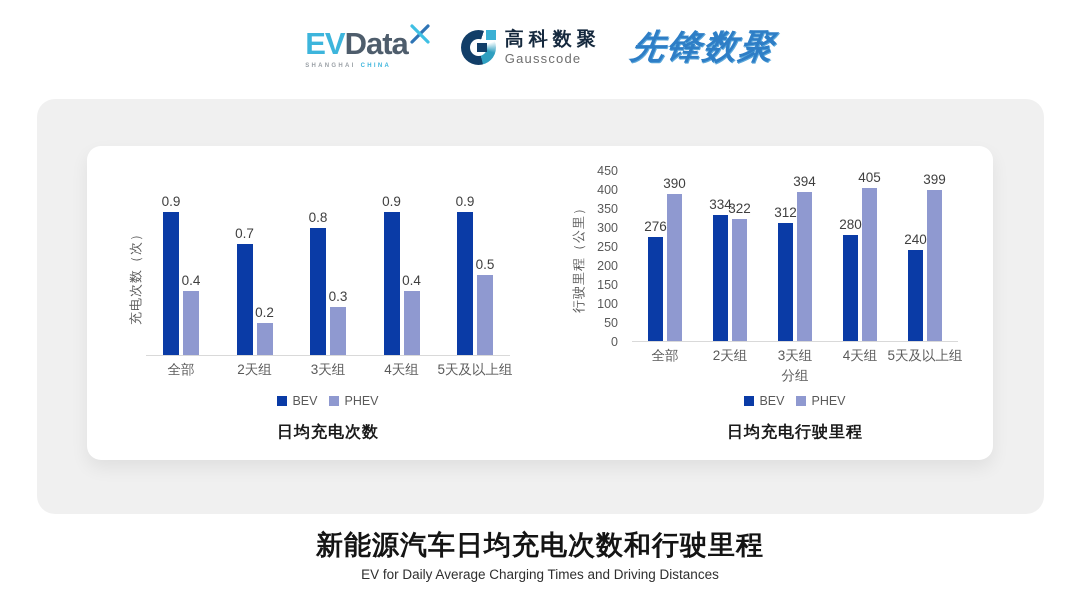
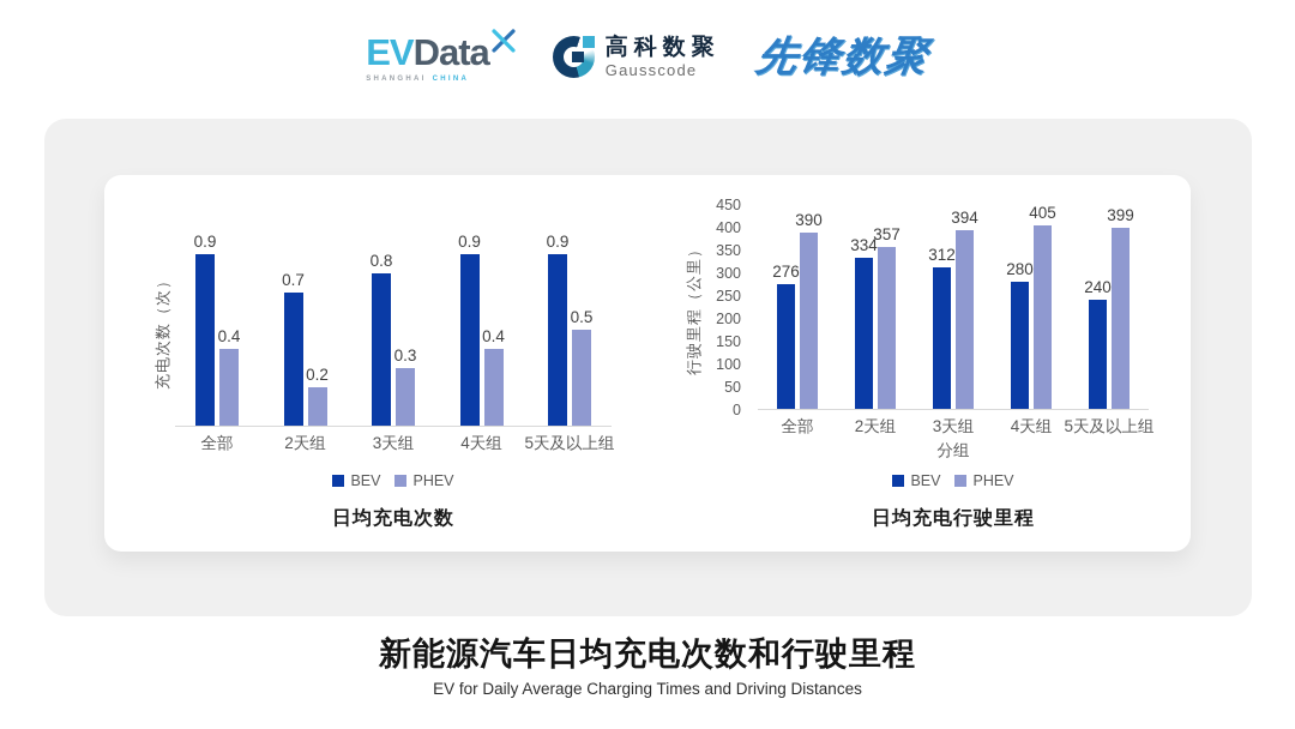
日均充电行驶里程/PHEV/2天组: 322 -> 357
